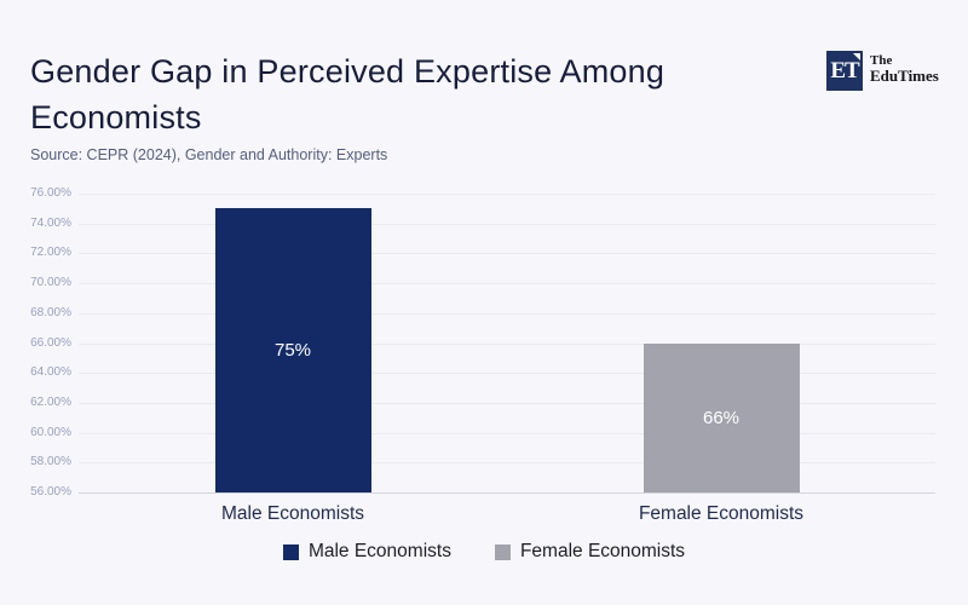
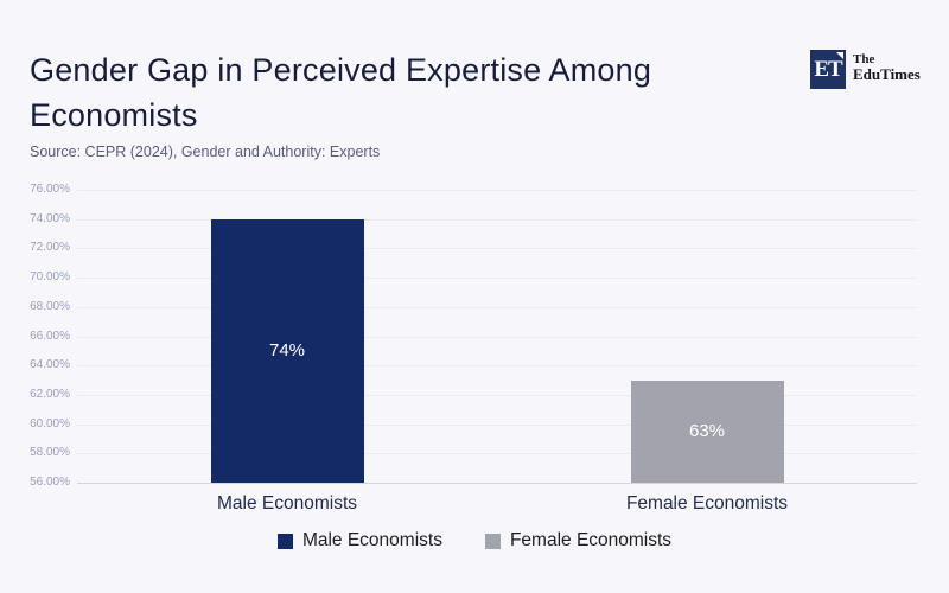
Male Economists: 75% -> 74%
Female Economists: 66% -> 63%
